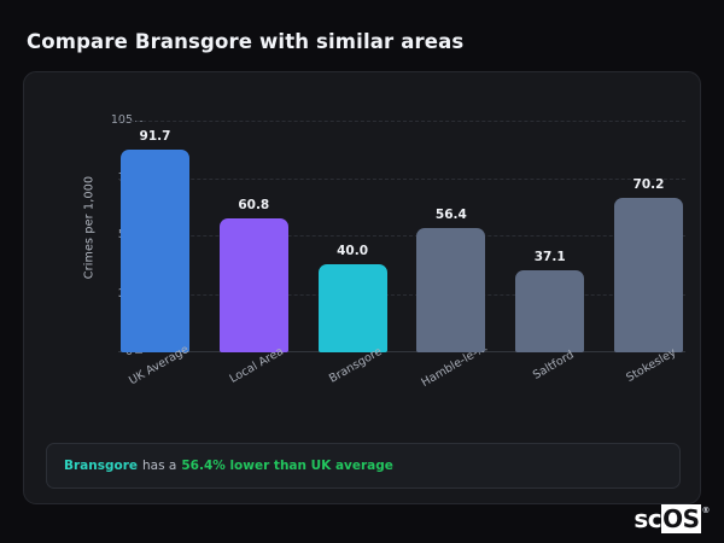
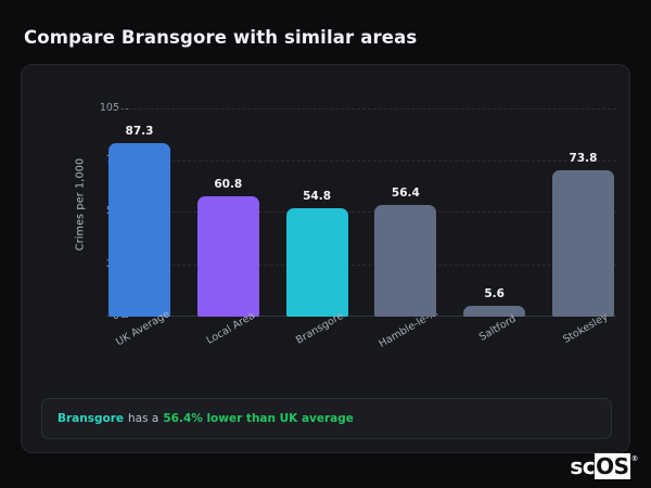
UK Average: 91.7 -> 87.3
Bransgore: 40.0 -> 54.8
Saltford: 37.1 -> 5.6
Stokesley: 70.2 -> 73.8
